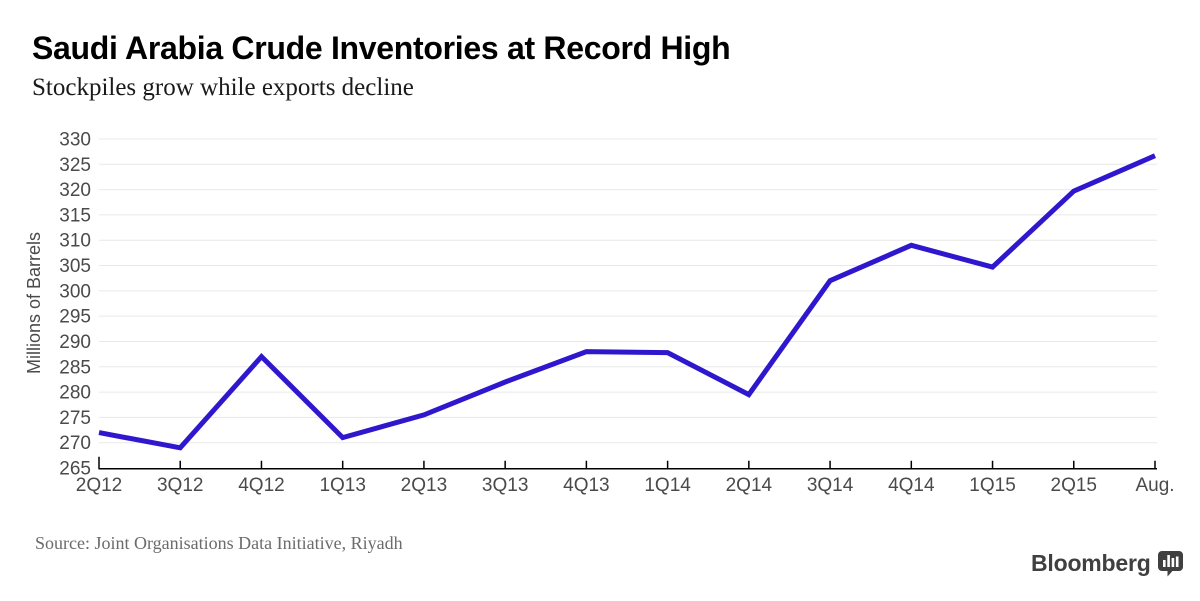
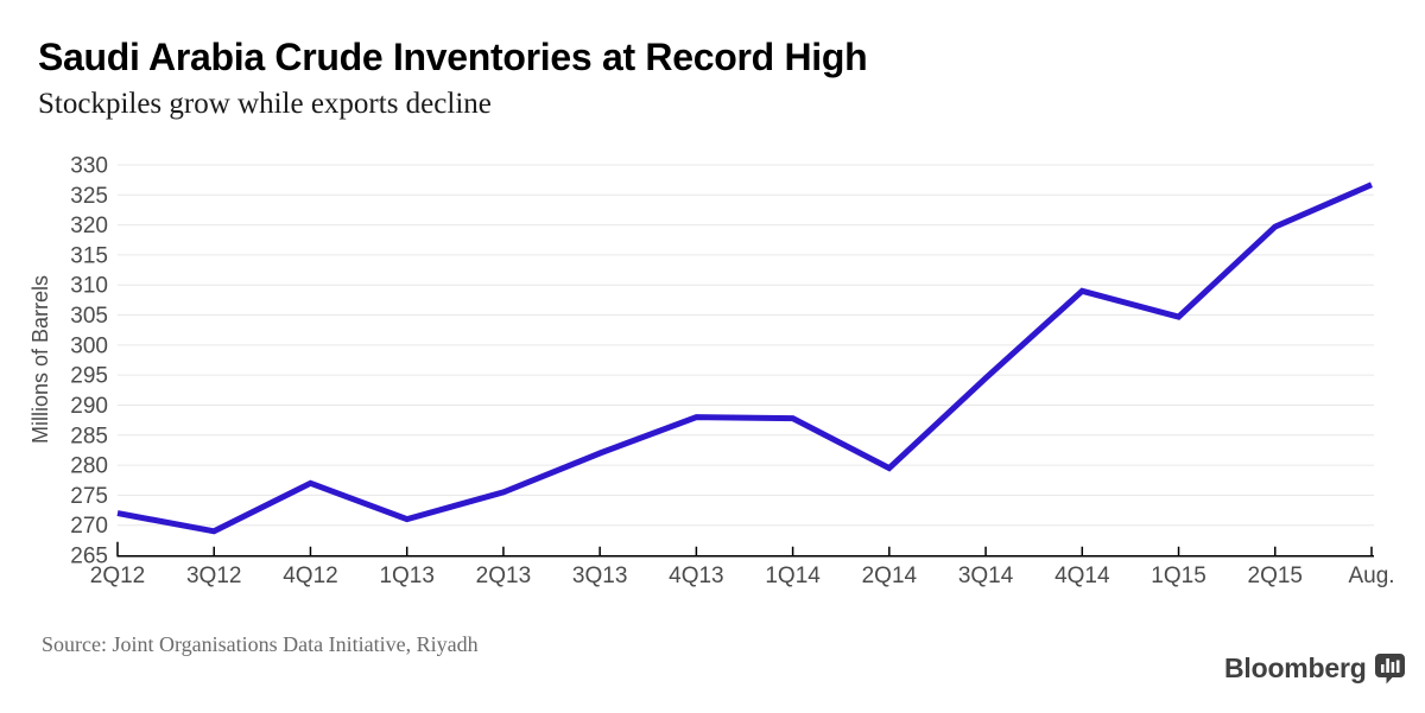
4Q12: 287 -> 277
3Q14: 302 -> 294
